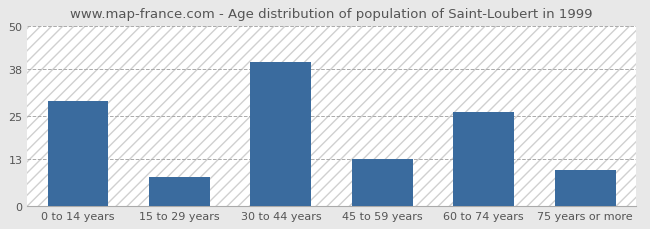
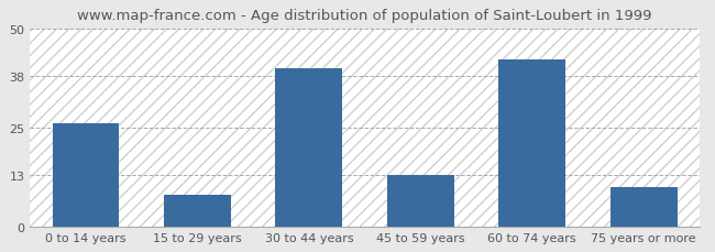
0 to 14 years: 29 -> 26
60 to 74 years: 26 -> 42
